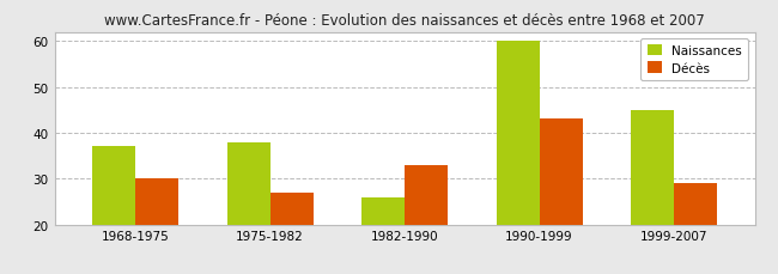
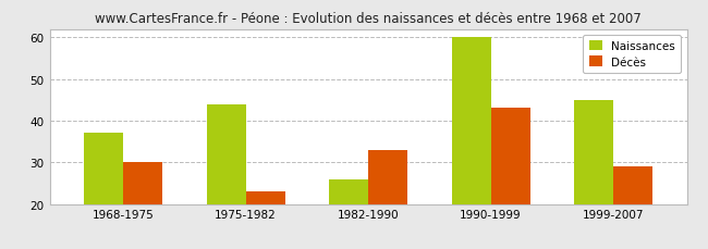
Naissances/1975-1982: 38 -> 44
Décès/1975-1982: 27 -> 23
